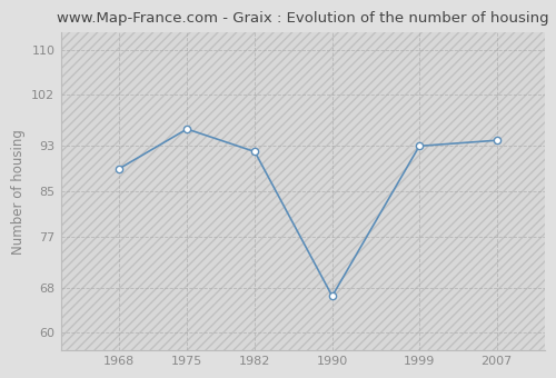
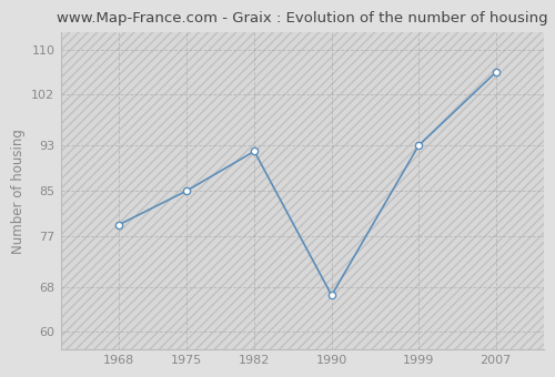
1968: 89.0 -> 79.0
1975: 96.0 -> 85.0
2007: 94.0 -> 106.0
